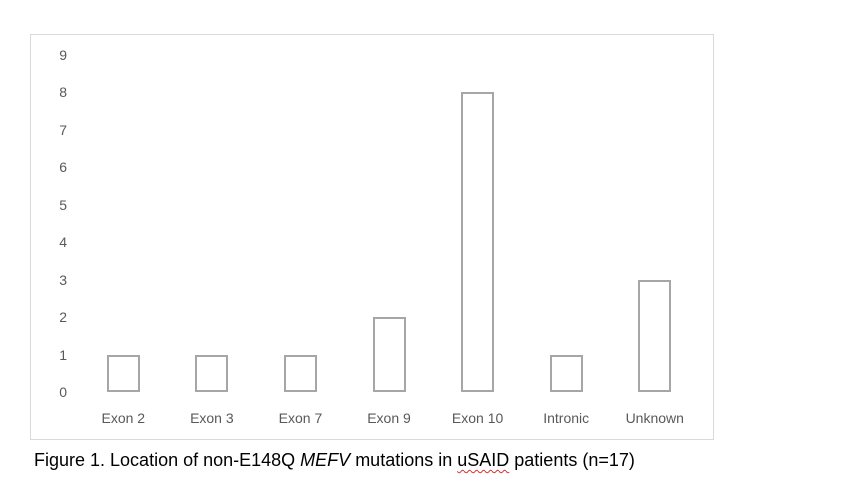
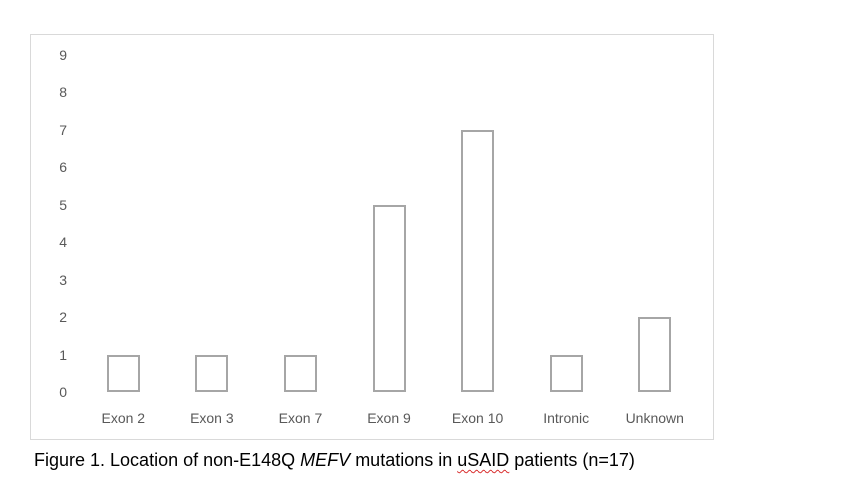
Exon 9: 2 -> 5
Exon 10: 8 -> 7
Unknown: 3 -> 2
